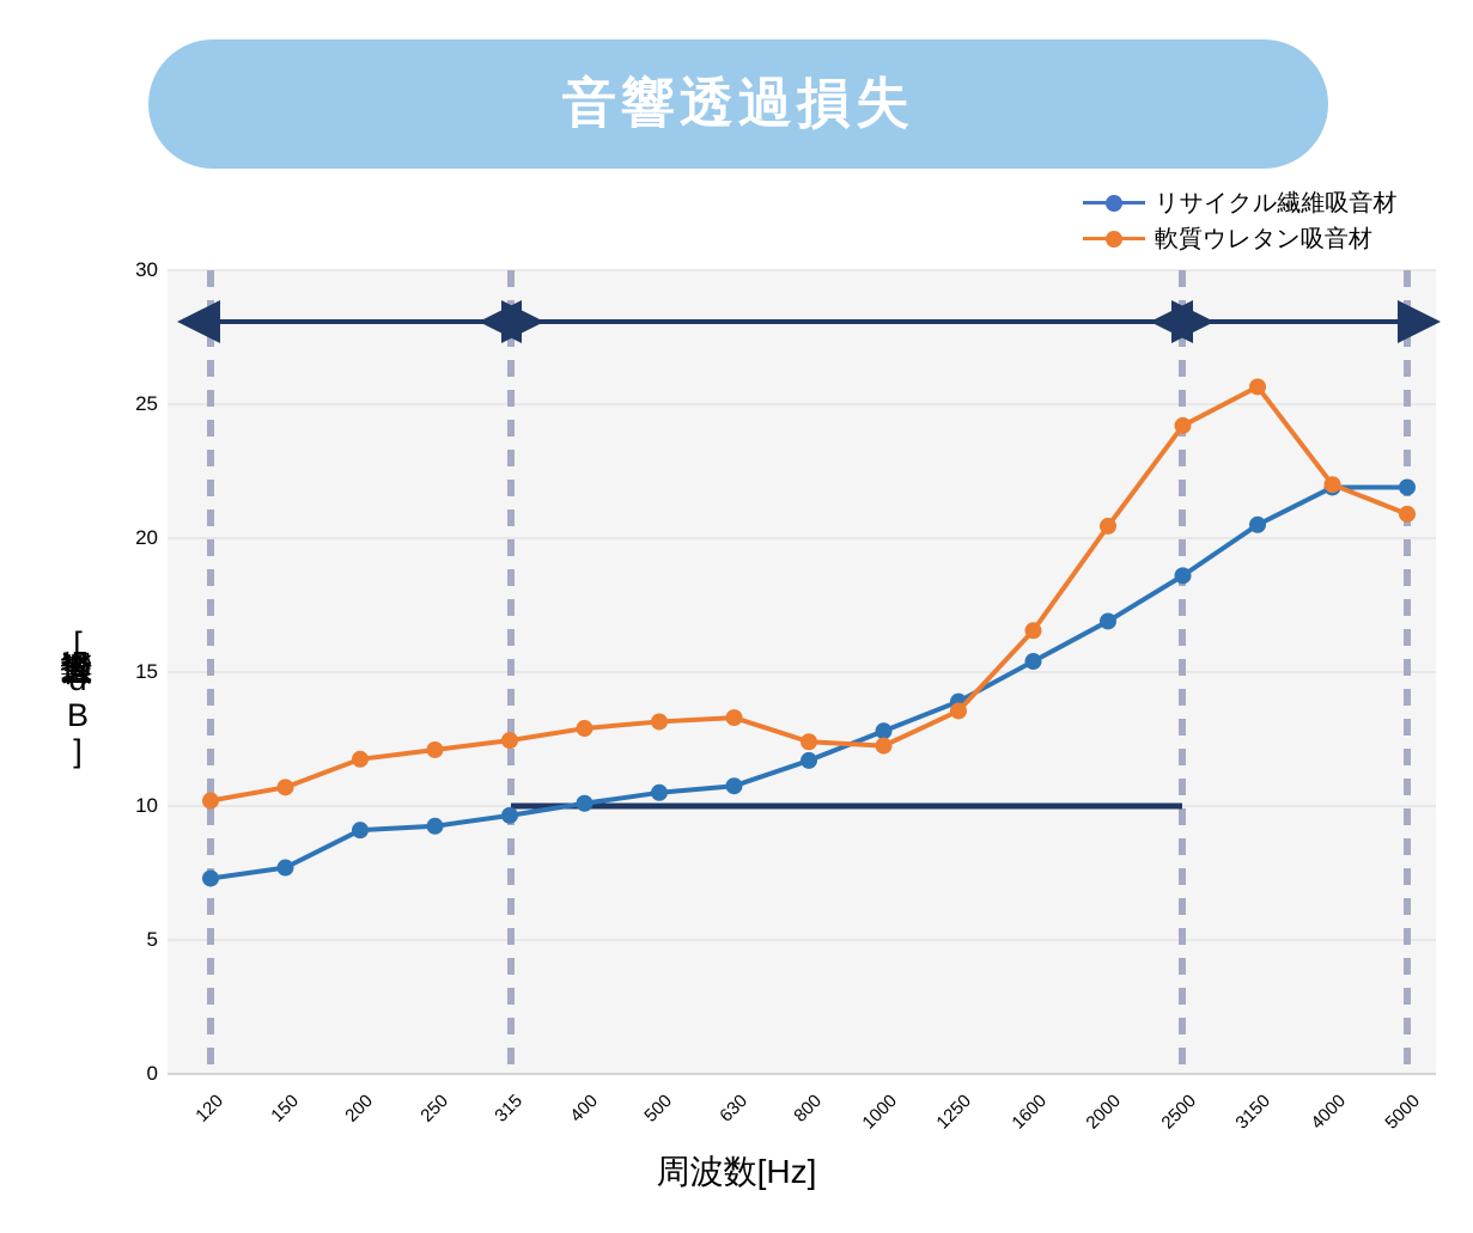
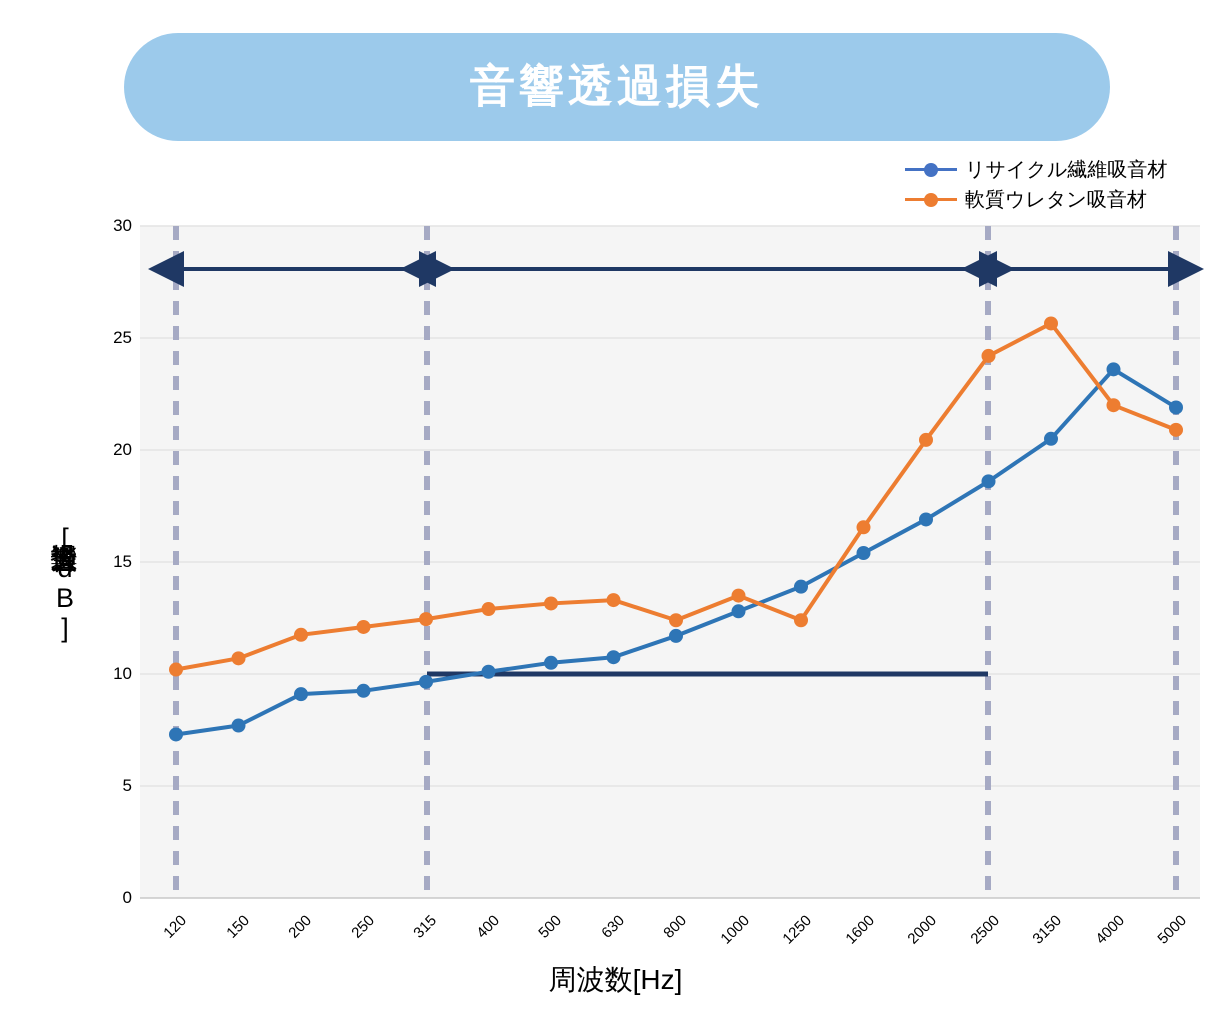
軟質ウレタン吸音材/1000: 12.2 -> 13.5
軟質ウレタン吸音材/1250: 13.6 -> 12.4
リサイクル繊維吸音材/4000: 21.9 -> 23.6
